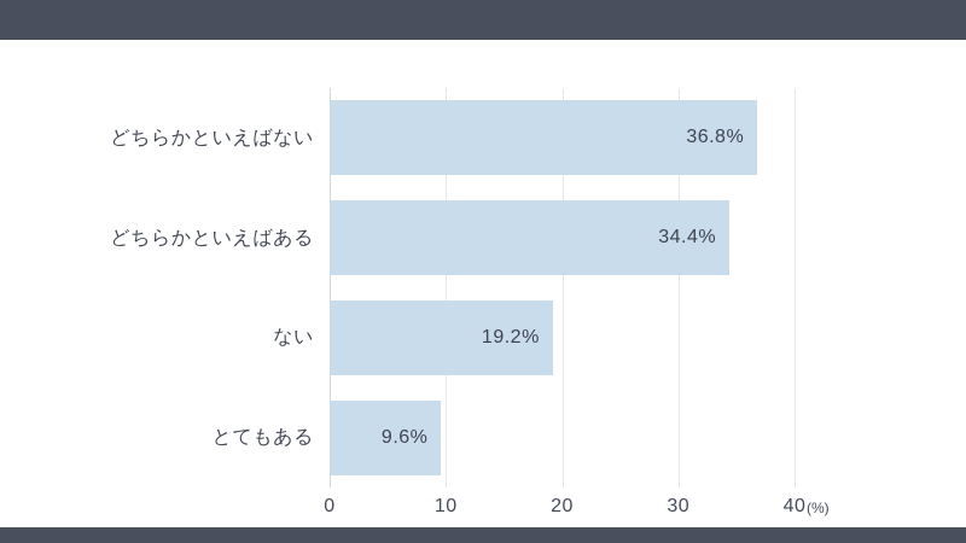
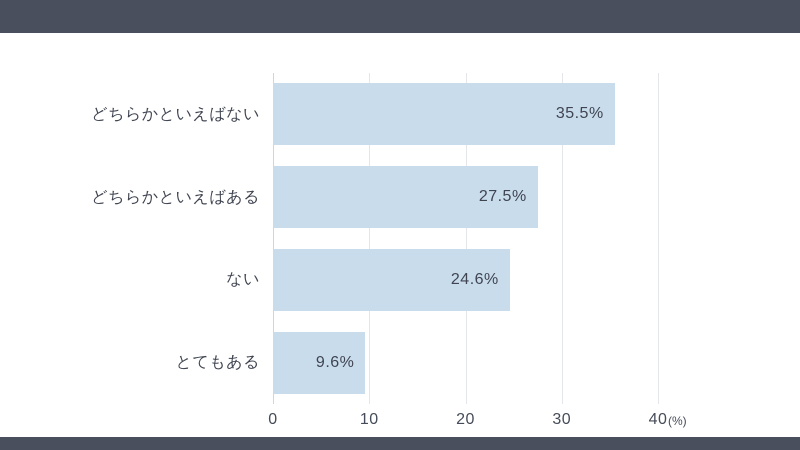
どちらかといえばない: 36.8% -> 35.5%
どちらかといえばある: 34.4% -> 27.5%
ない: 19.2% -> 24.6%
